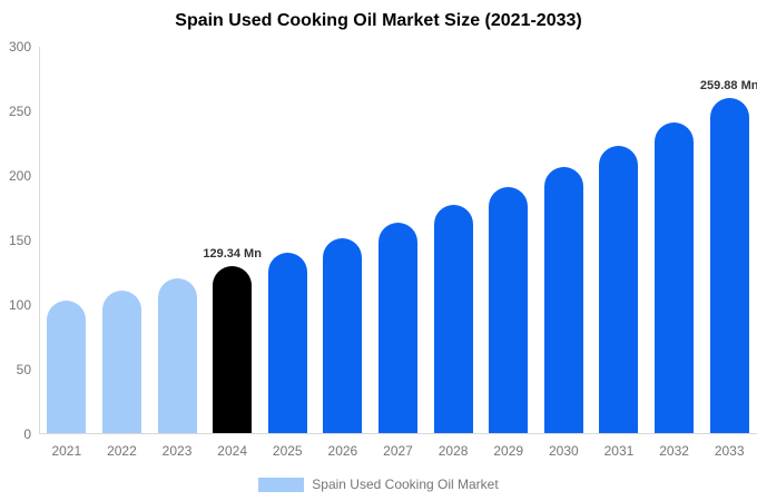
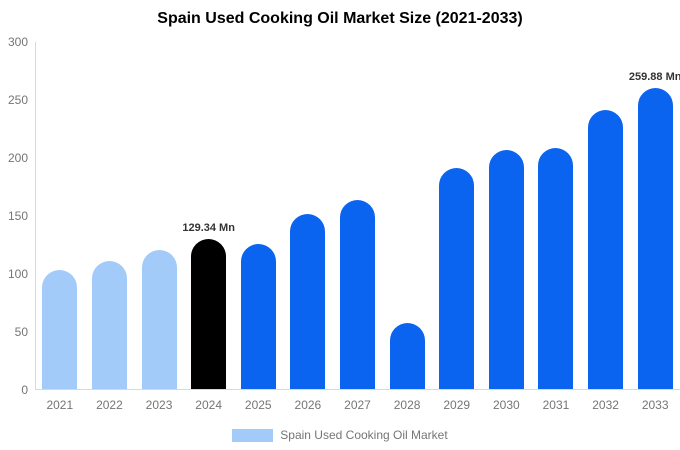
2025: 140 -> 125
2028: 176 -> 57
2031: 223 -> 208
